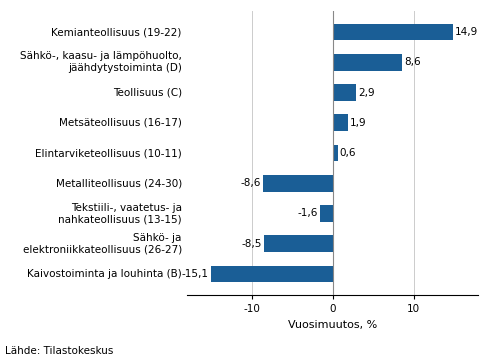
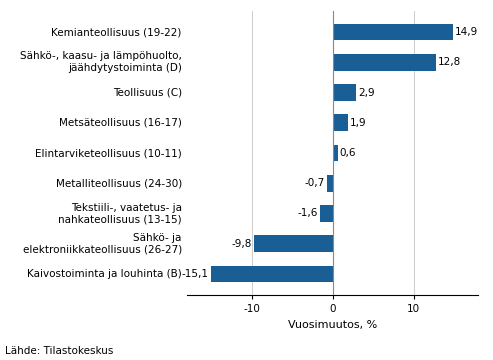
Sähkö-, kaasu- ja lämpöhuolto, jäähdytystoiminta (D): 8,6 -> 12,8
Metalliteollisuus (24-30): -8,6 -> -0,7
Sähkö- ja elektroniikkateollisuus (26-27): -8,5 -> -9,8
